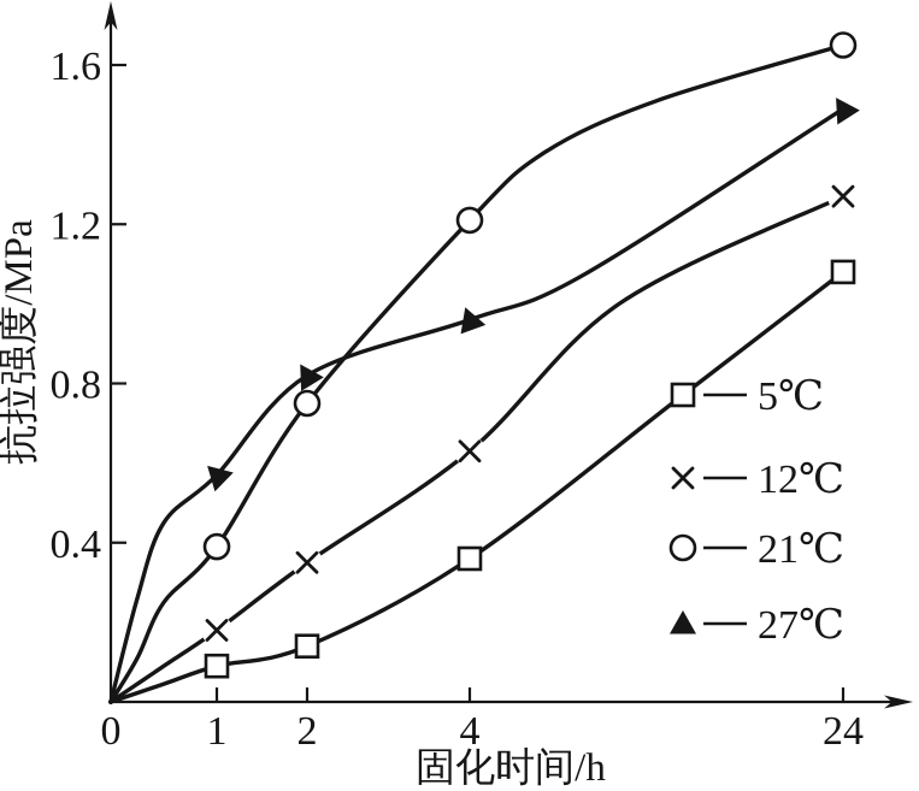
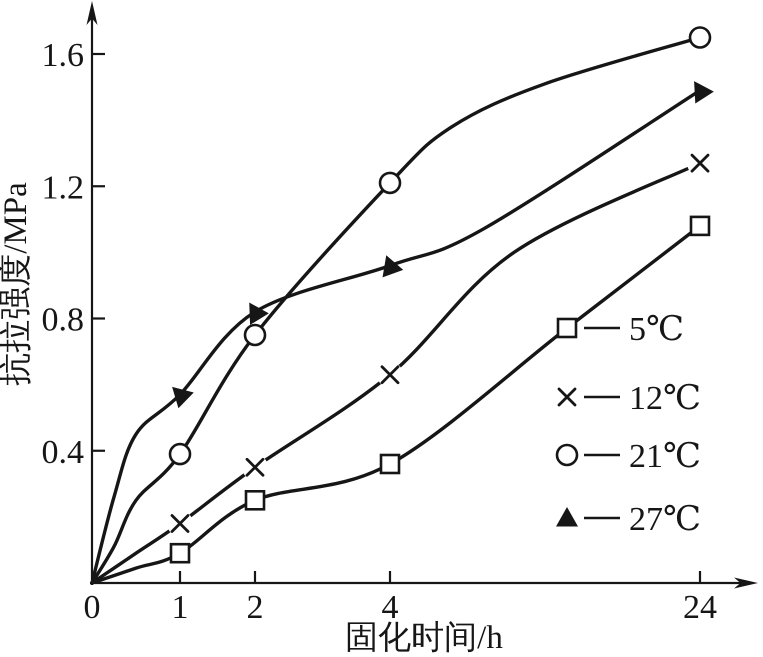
5℃/2: 0.14 -> 0.25
